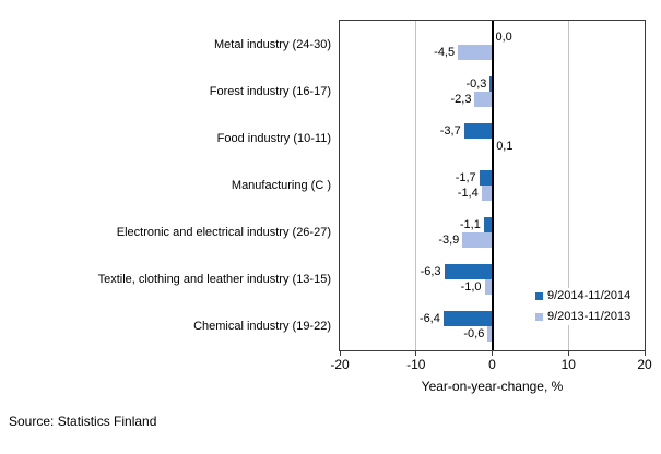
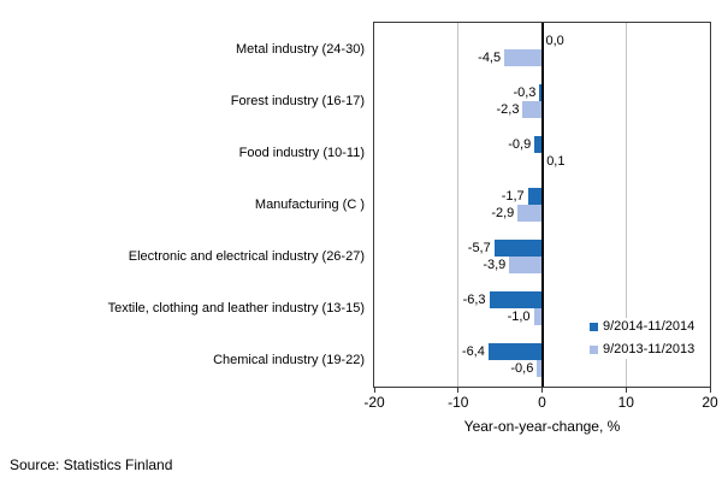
9/2014-11/2014/Food industry (10-11): -3,7 -> -0,9
9/2013-11/2013/Manufacturing (C ): -1,4 -> -2,9
9/2014-11/2014/Electronic and electrical industry (26-27): -1,1 -> -5,7
